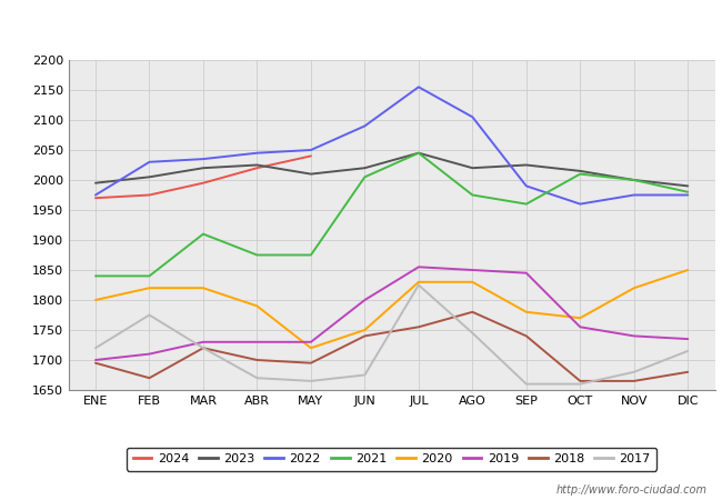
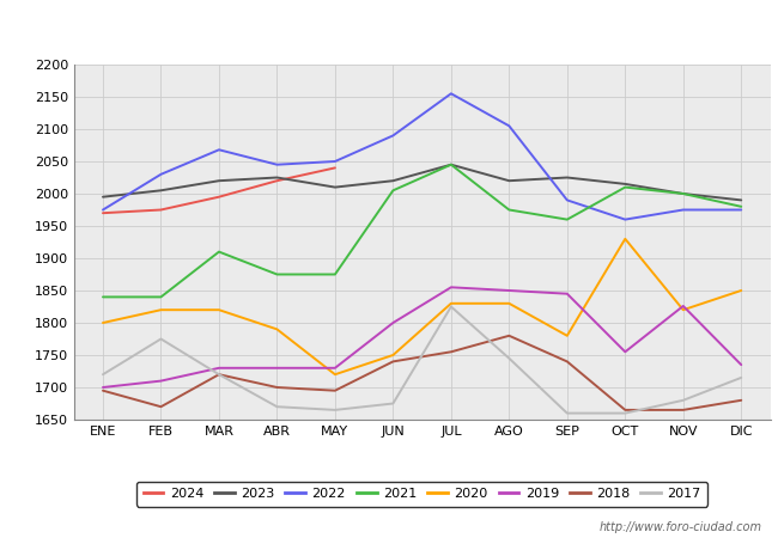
2022/MAR: 2035 -> 2068
2020/OCT: 1770 -> 1930
2019/NOV: 1740 -> 1826
